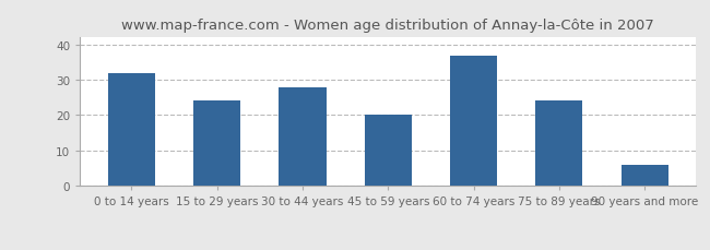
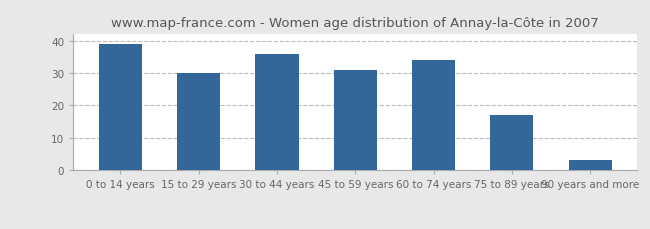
0 to 14 years: 32 -> 39
15 to 29 years: 24 -> 30
30 to 44 years: 28 -> 36
45 to 59 years: 20 -> 31
60 to 74 years: 37 -> 34
75 to 89 years: 24 -> 17
90 years and more: 6 -> 3
